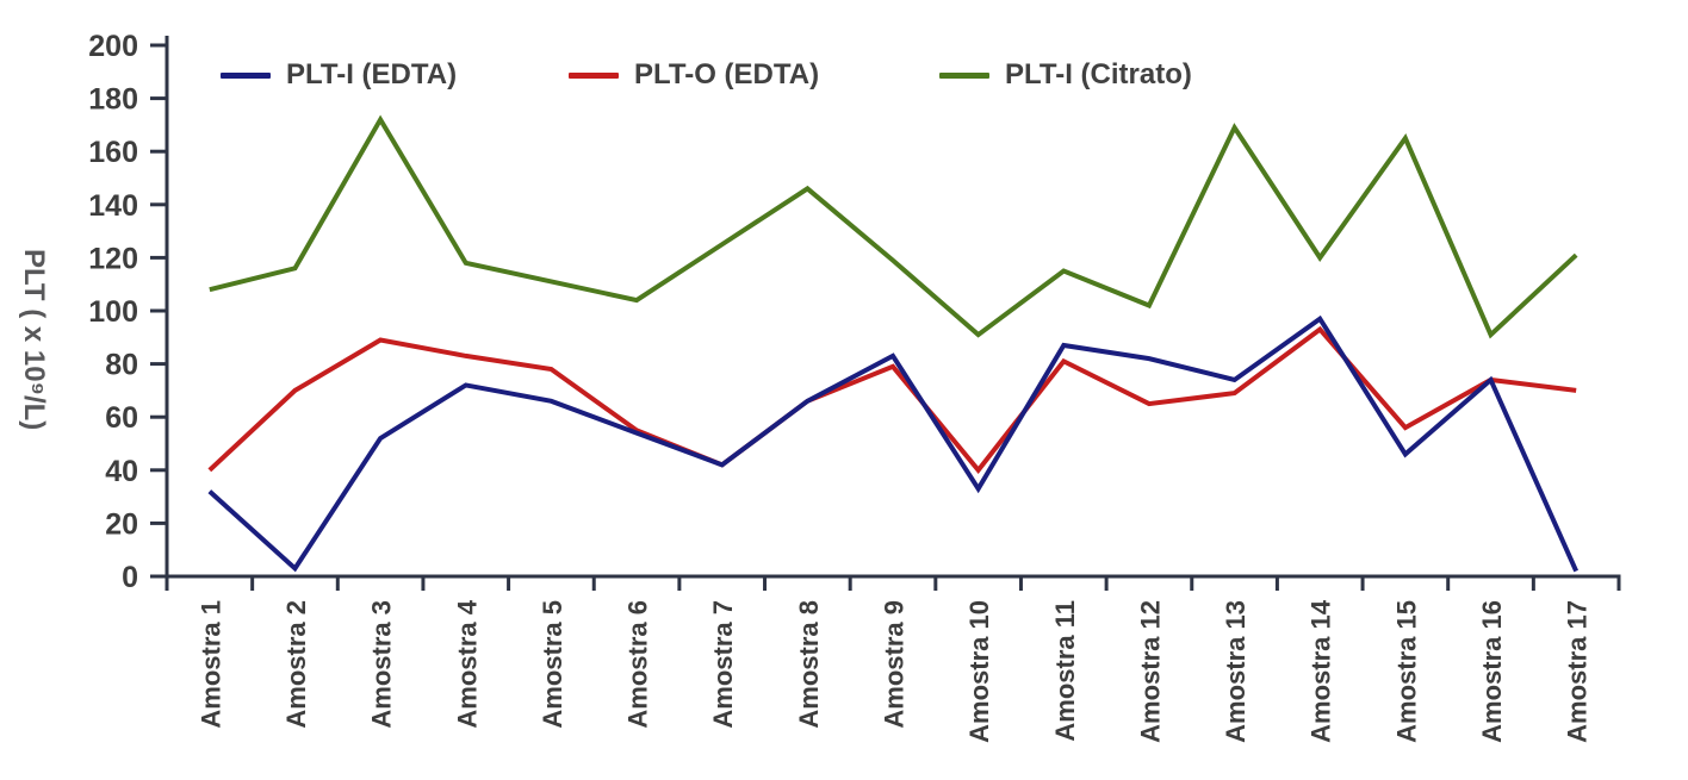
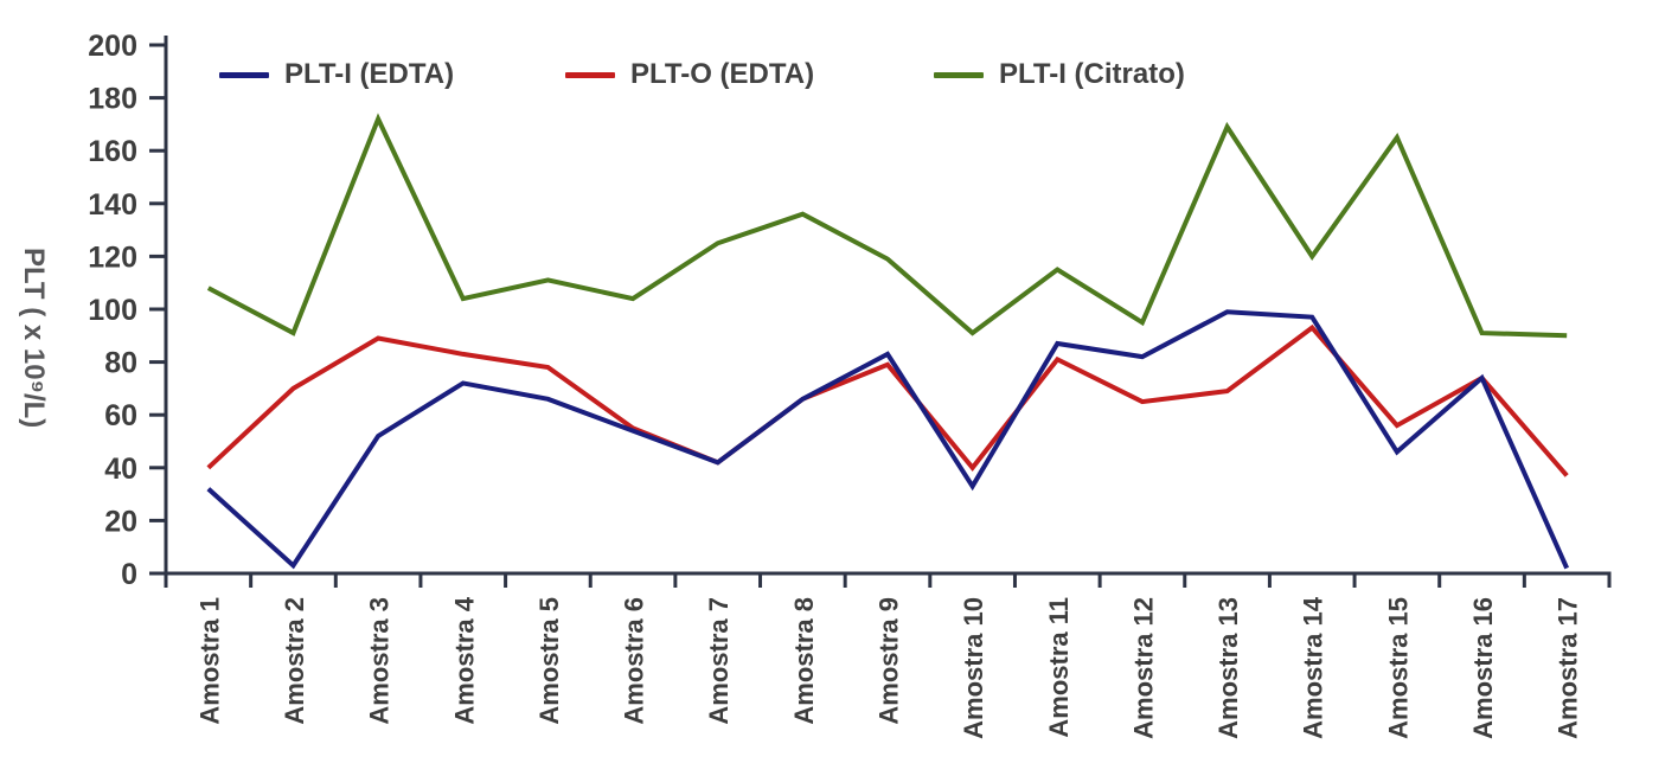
PLT-I (Citrato)/Amostra 2: 116 -> 91
PLT-I (Citrato)/Amostra 4: 118 -> 104
PLT-I (Citrato)/Amostra 8: 146 -> 136
PLT-I (Citrato)/Amostra 12: 102 -> 95
PLT-I (EDTA)/Amostra 13: 74 -> 99
PLT-O (EDTA)/Amostra 17: 70 -> 37
PLT-I (Citrato)/Amostra 17: 121 -> 90
